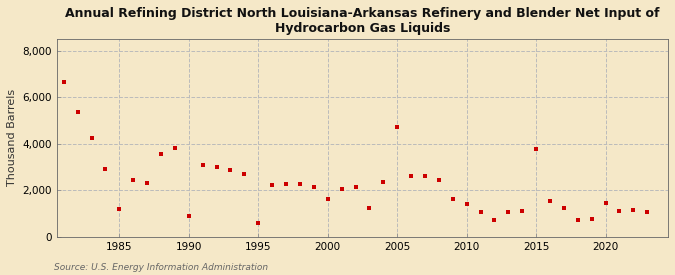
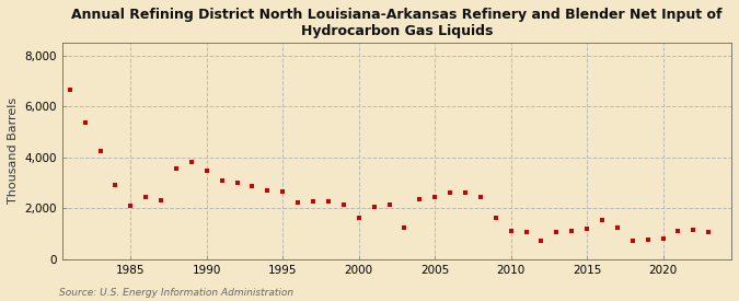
1985: 1,200 -> 2,100
1990: 900 -> 3,450
1995: 600 -> 2,650
2005: 4,700 -> 2,450
2010: 1,400 -> 1,100
2015: 3,750 -> 1,200
2020: 1,450 -> 800
